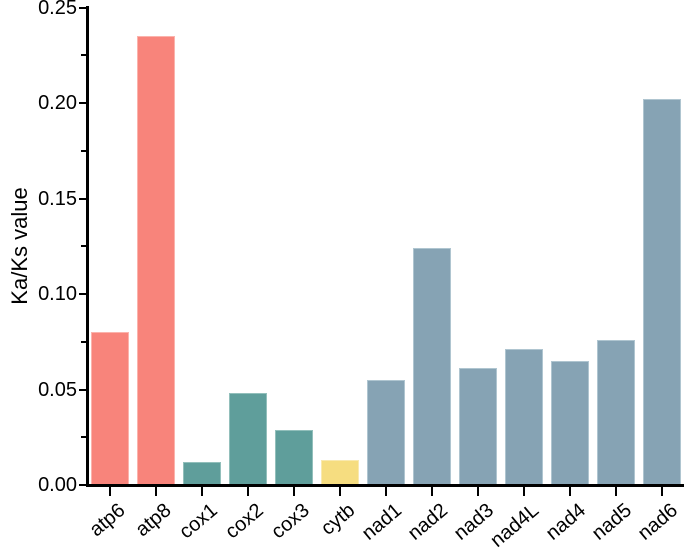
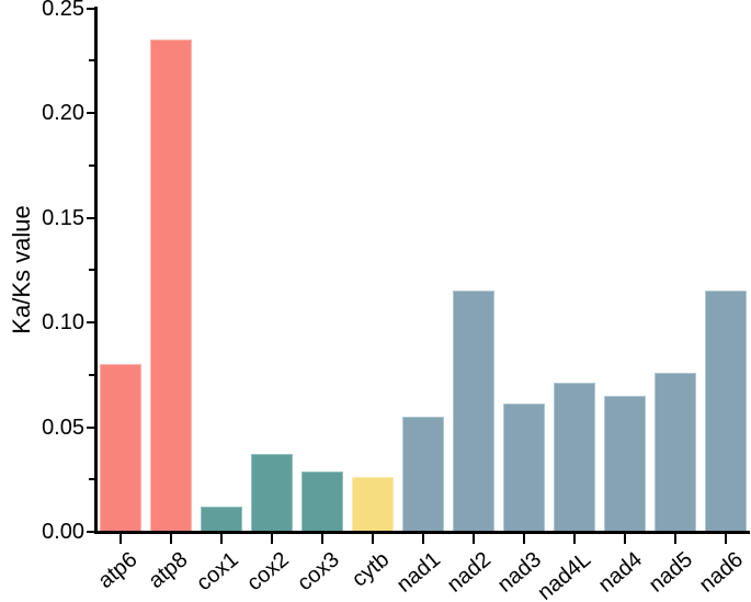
cox2: 0.048 -> 0.037
cytb: 0.013 -> 0.026
nad2: 0.124 -> 0.115
nad6: 0.202 -> 0.115
